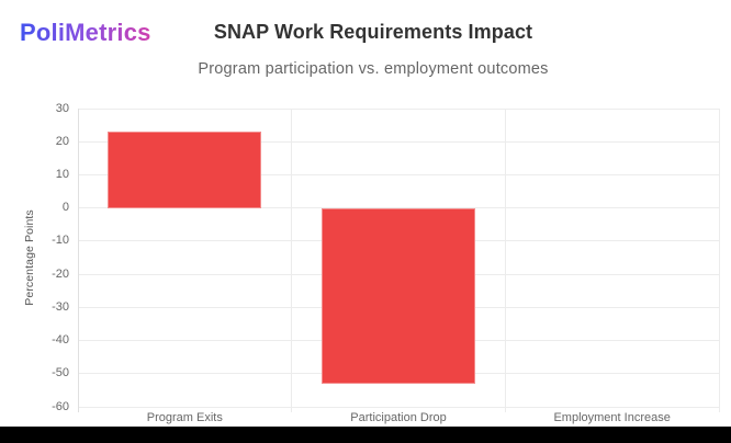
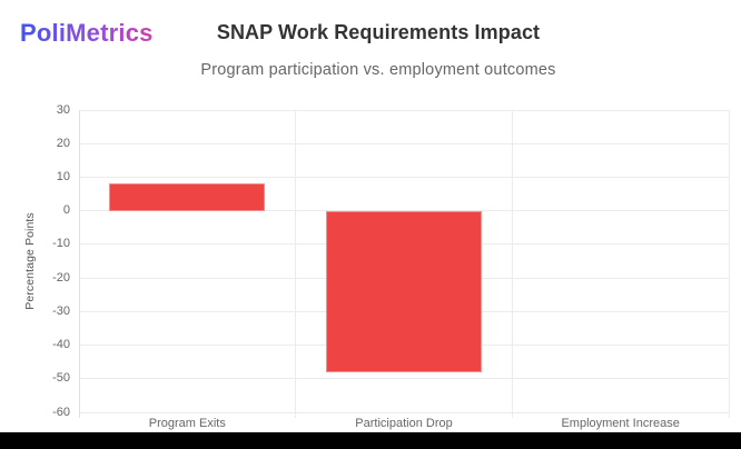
Program Exits: 23 -> 8
Participation Drop: -53 -> -48
